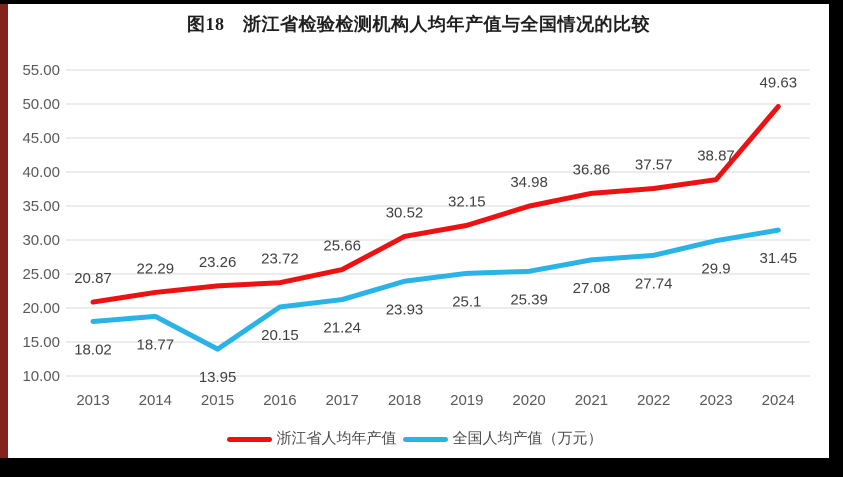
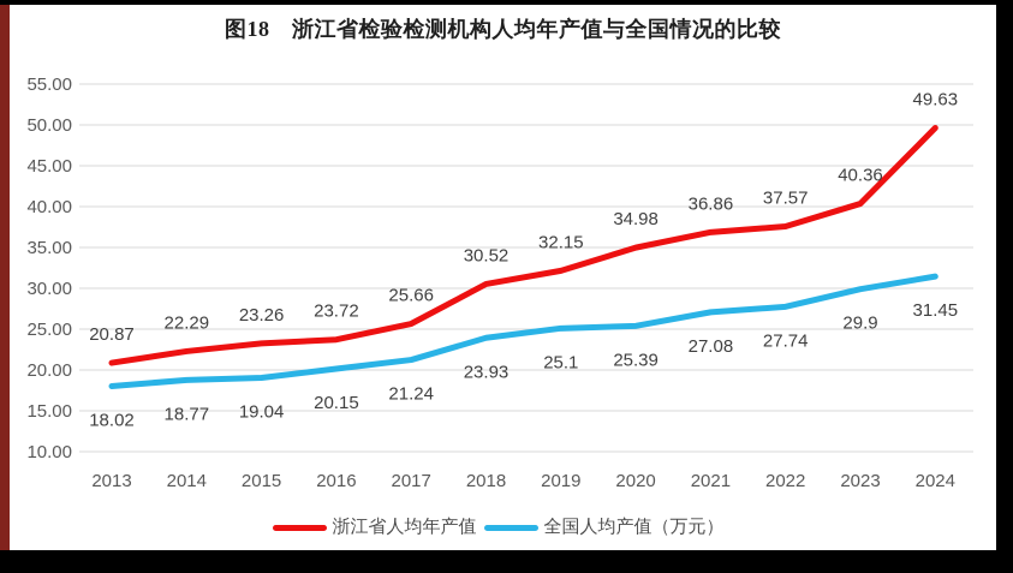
全国人均产值（万元）/2015: 13.95 -> 19.04
浙江省人均年产值/2023: 38.87 -> 40.36
